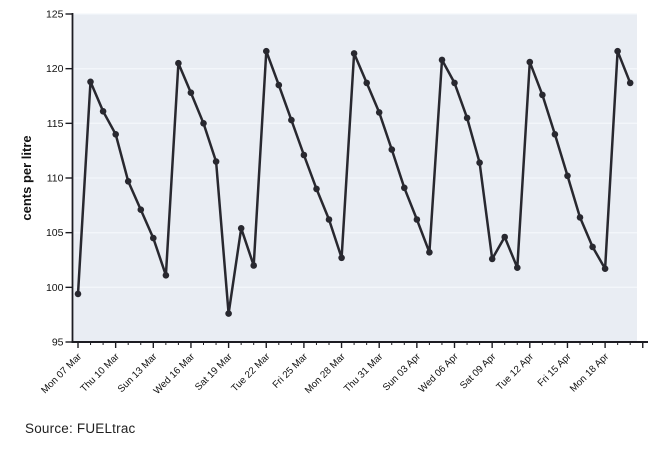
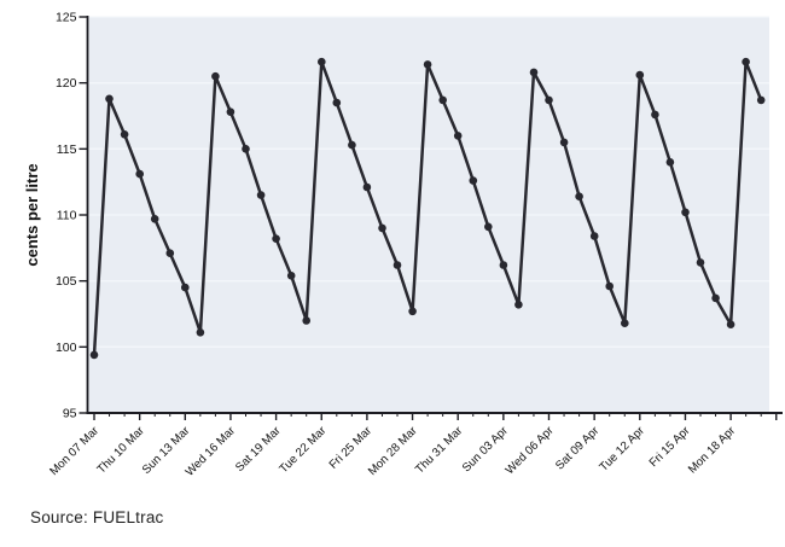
Thu 10 Mar: 114.0 -> 113.1
Sat 19 Mar: 97.6 -> 108.2
Sat 09 Apr: 102.6 -> 108.4
